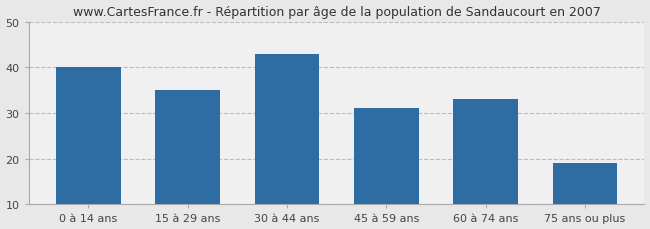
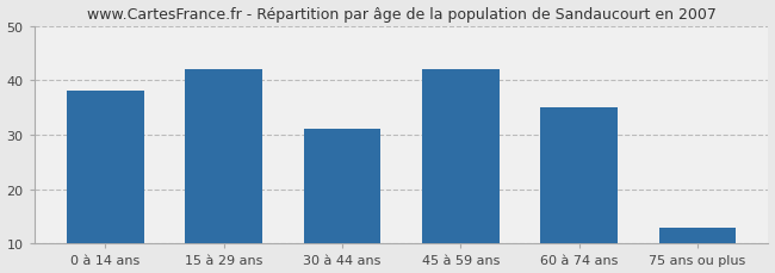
0 à 14 ans: 40 -> 38
15 à 29 ans: 35 -> 42
30 à 44 ans: 43 -> 31
45 à 59 ans: 31 -> 42
60 à 74 ans: 33 -> 35
75 ans ou plus: 19 -> 13
